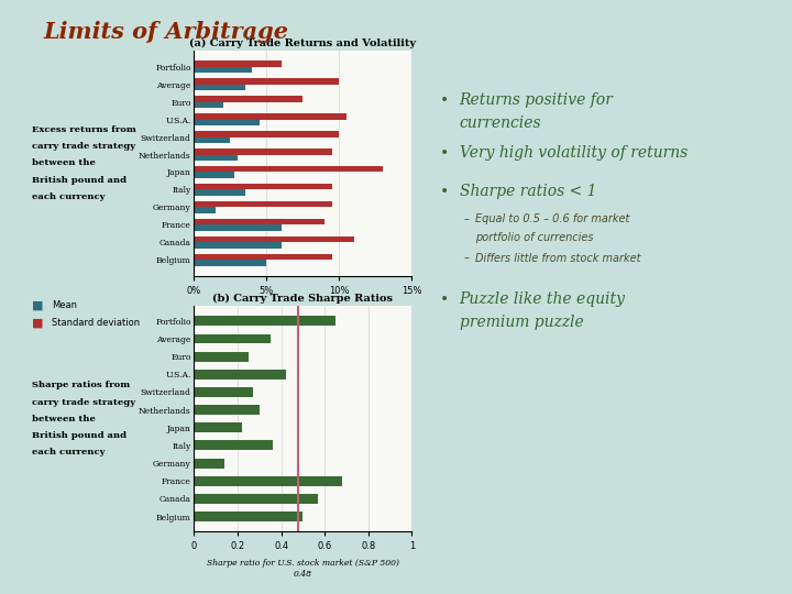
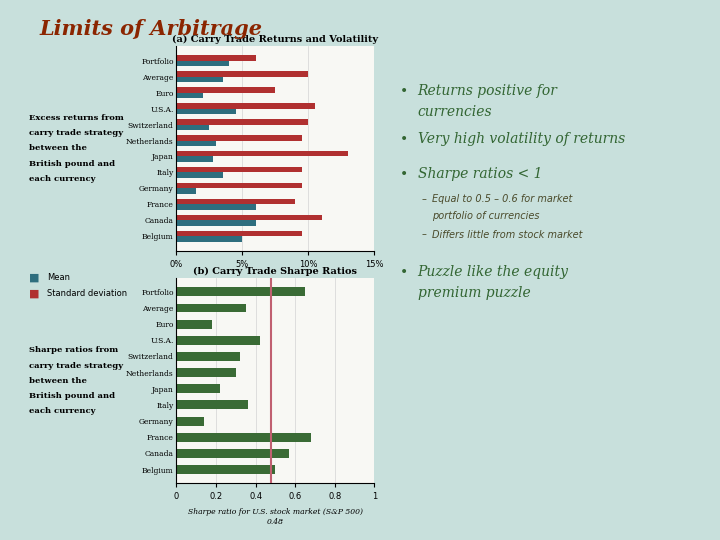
(b) Carry Trade Sharpe Ratios/Euro: 0.25 -> 0.18
(b) Carry Trade Sharpe Ratios/Switzerland: 0.27 -> 0.32
